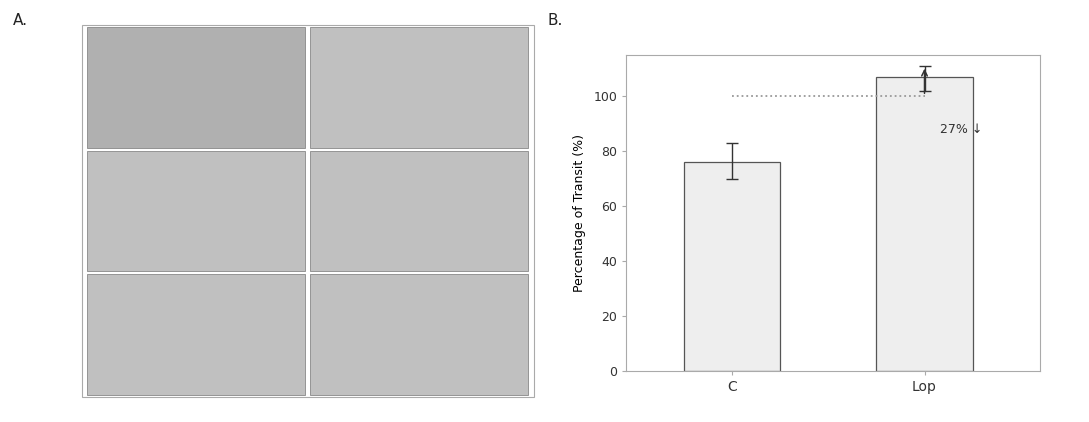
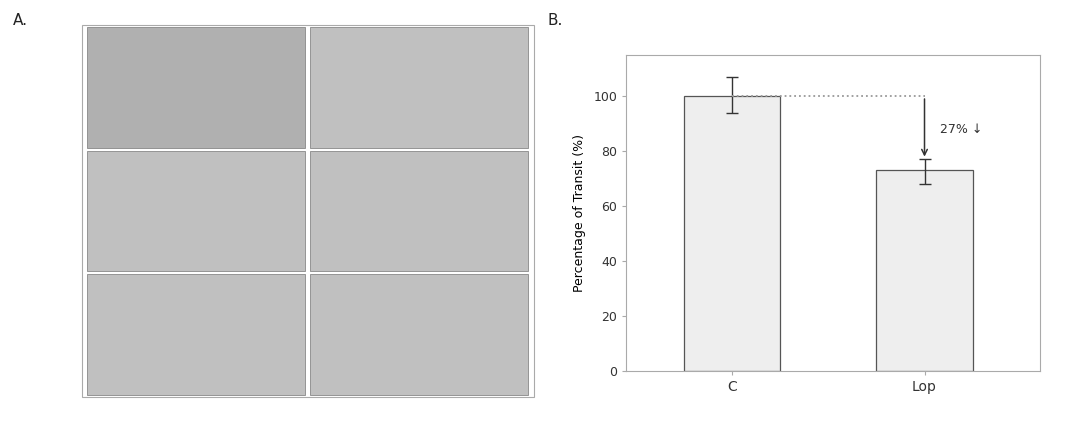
C: 76 -> 100
Lop: 107 -> 73
